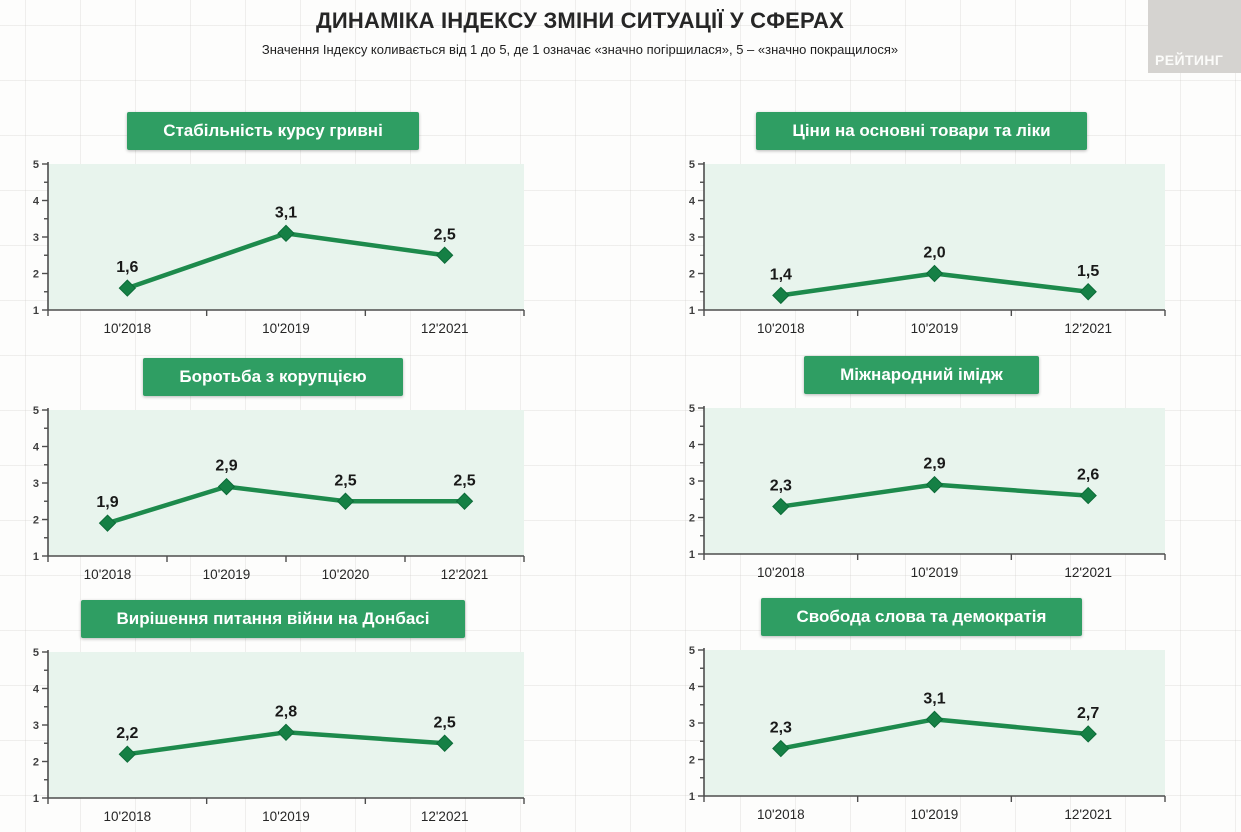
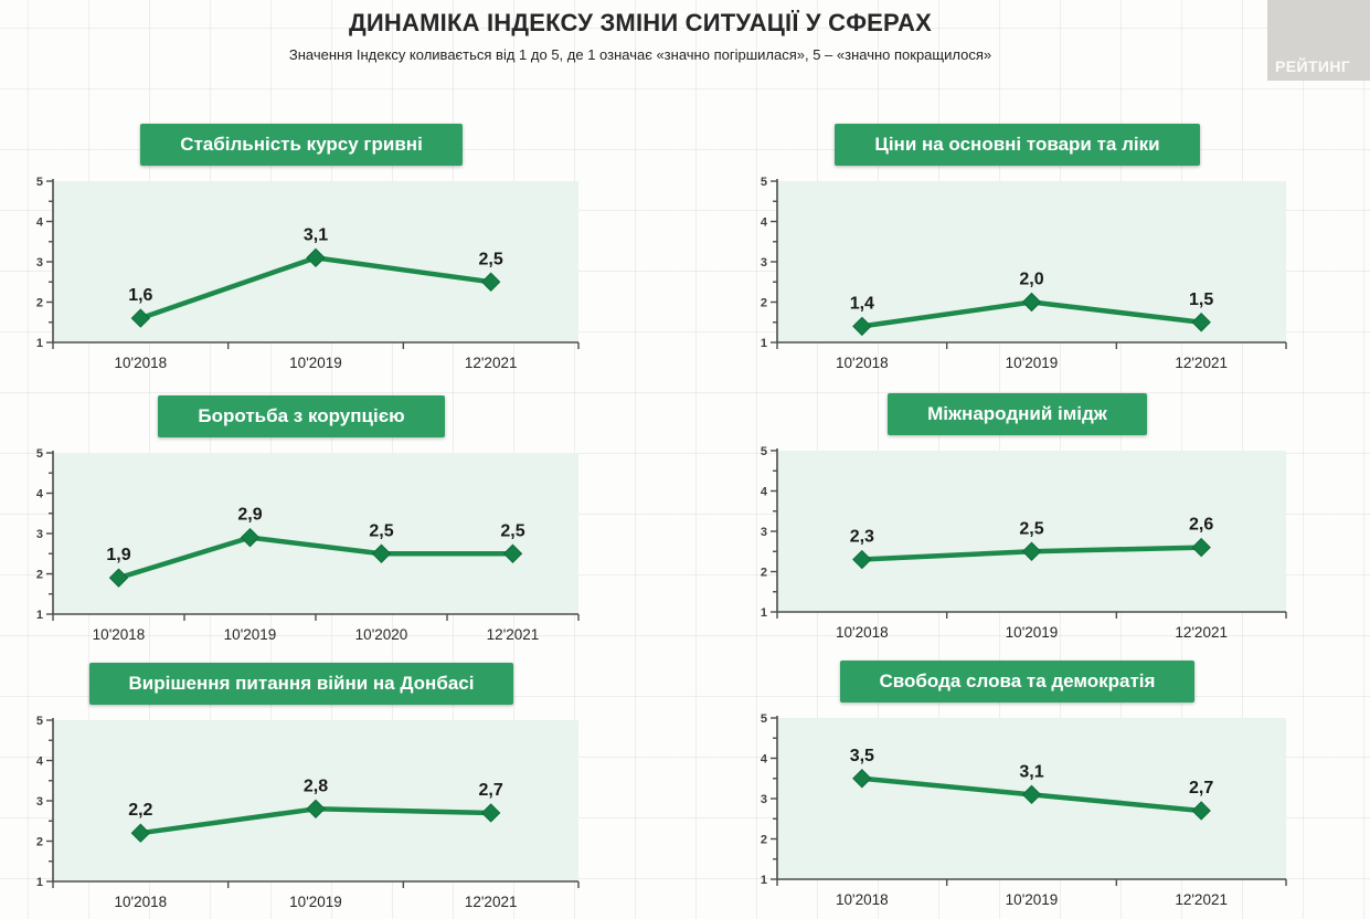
Міжнародний імідж/10'2019: 2,9 -> 2,5
Вирішення питання війни на Донбасі/12'2021: 2,5 -> 2,7
Свобода слова та демократія/10'2018: 2,3 -> 3,5
